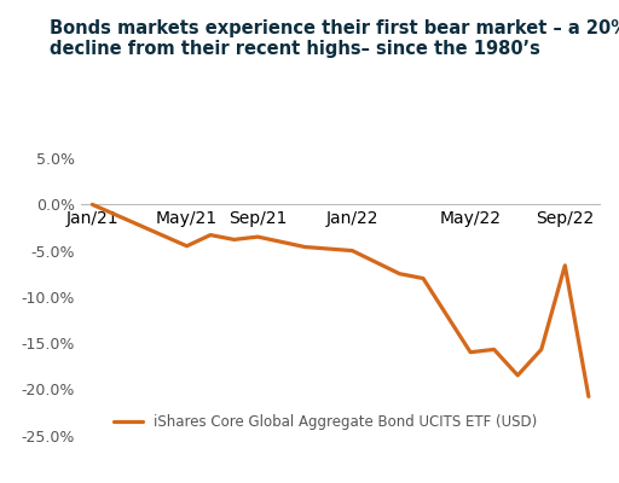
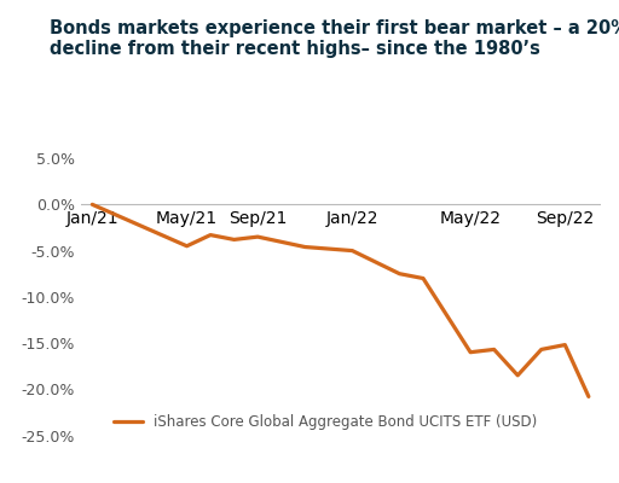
Sep/22: -6.6% -> -15.2%
